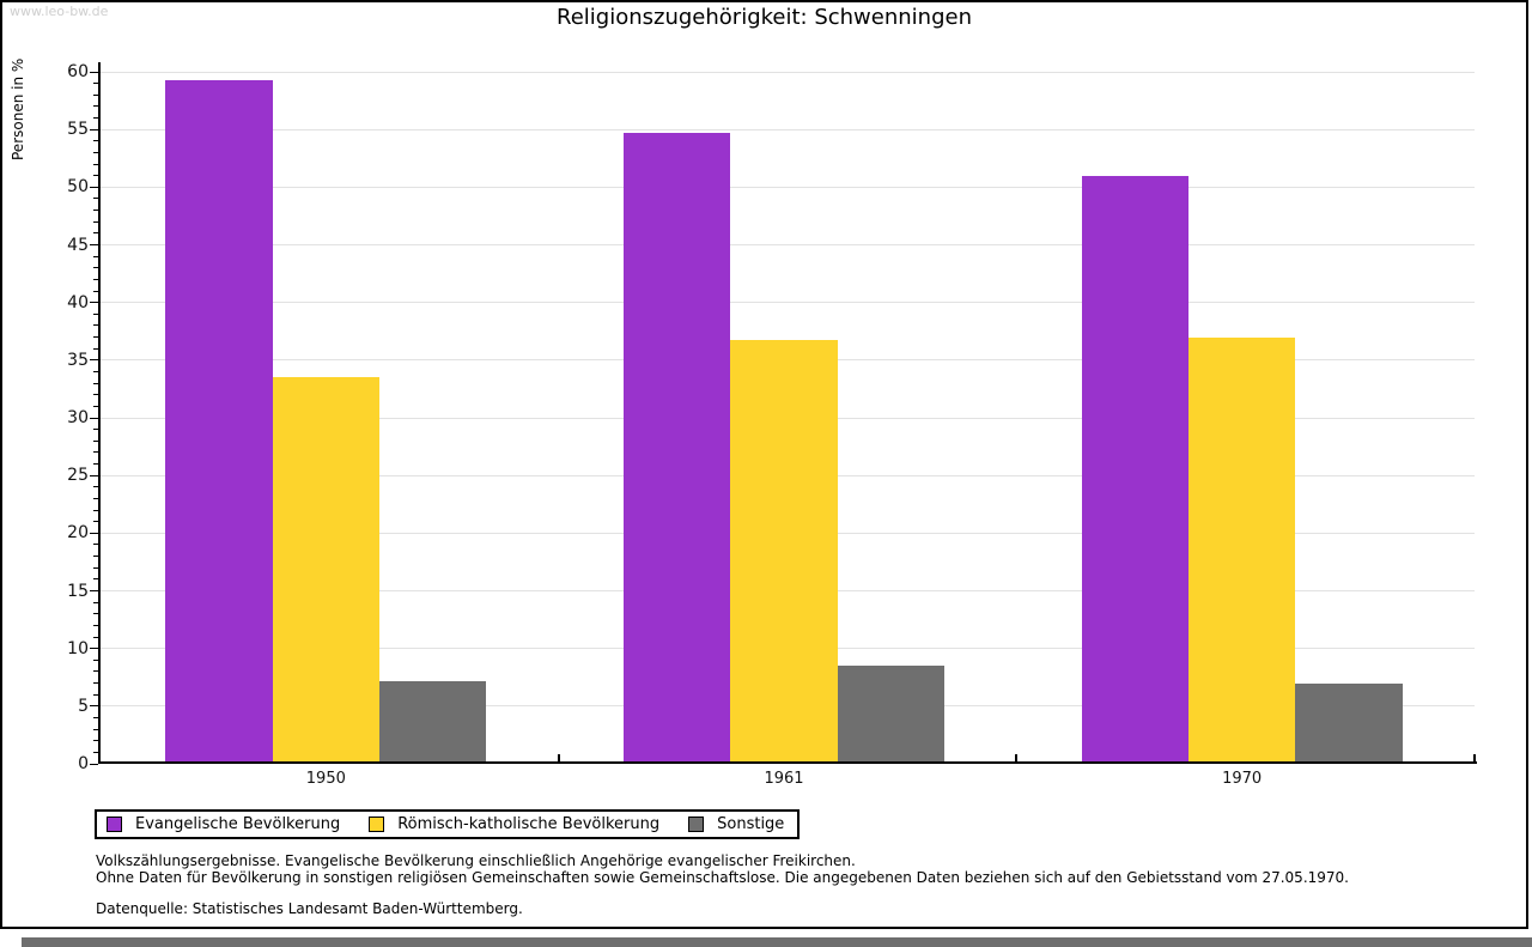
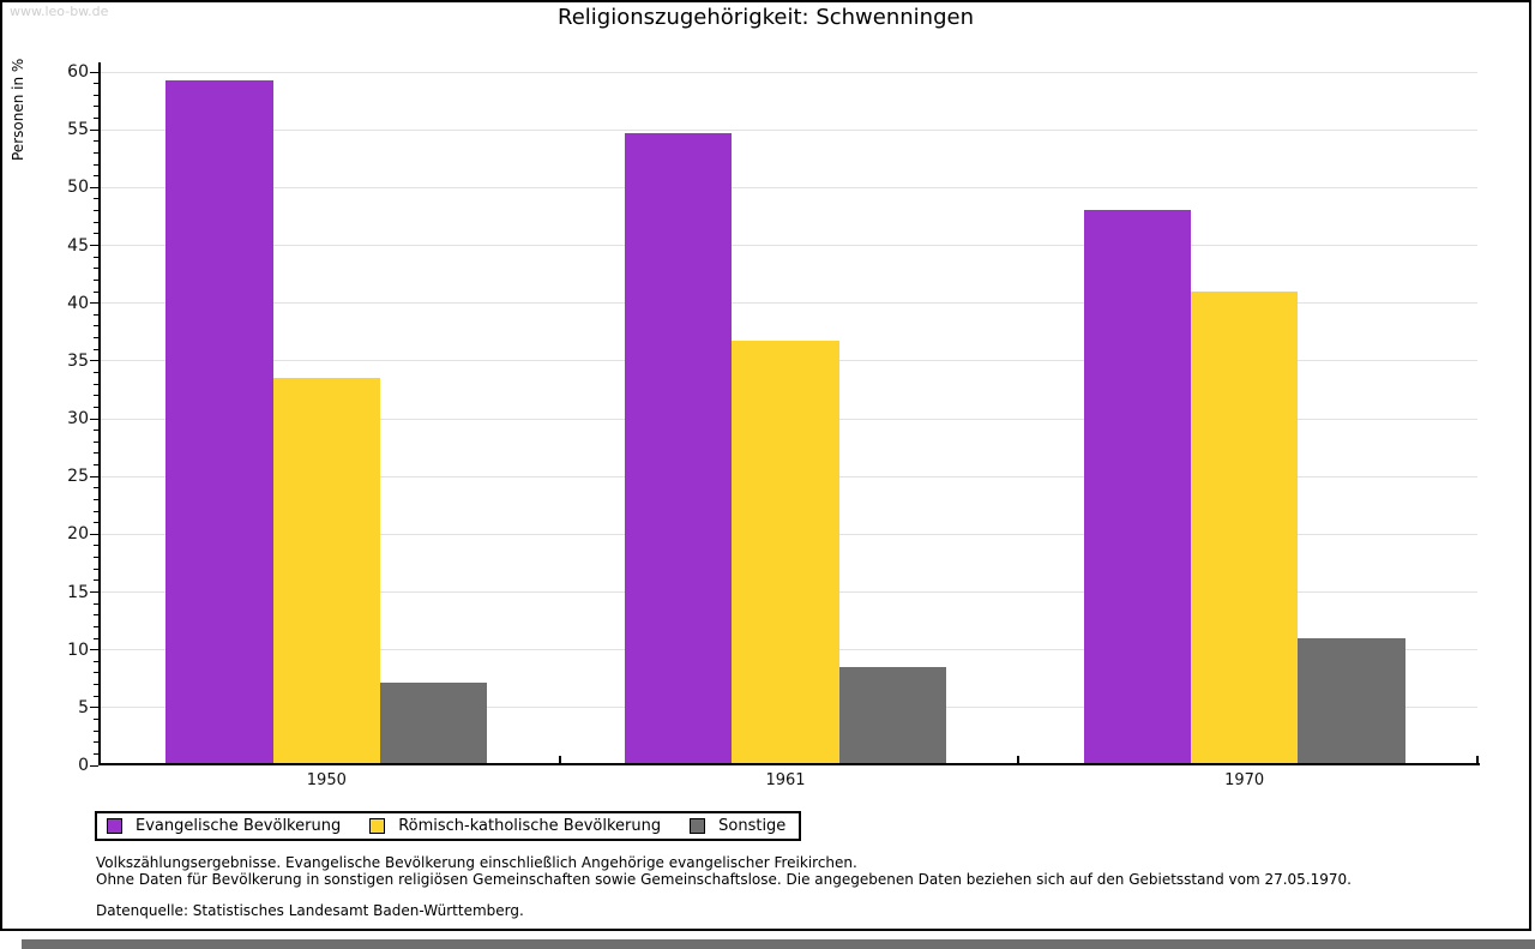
Evangelische Bevölkerung/1970: 51 -> 48
Römisch-katholische Bevölkerung/1970: 37 -> 41
Sonstige/1970: 7 -> 11
